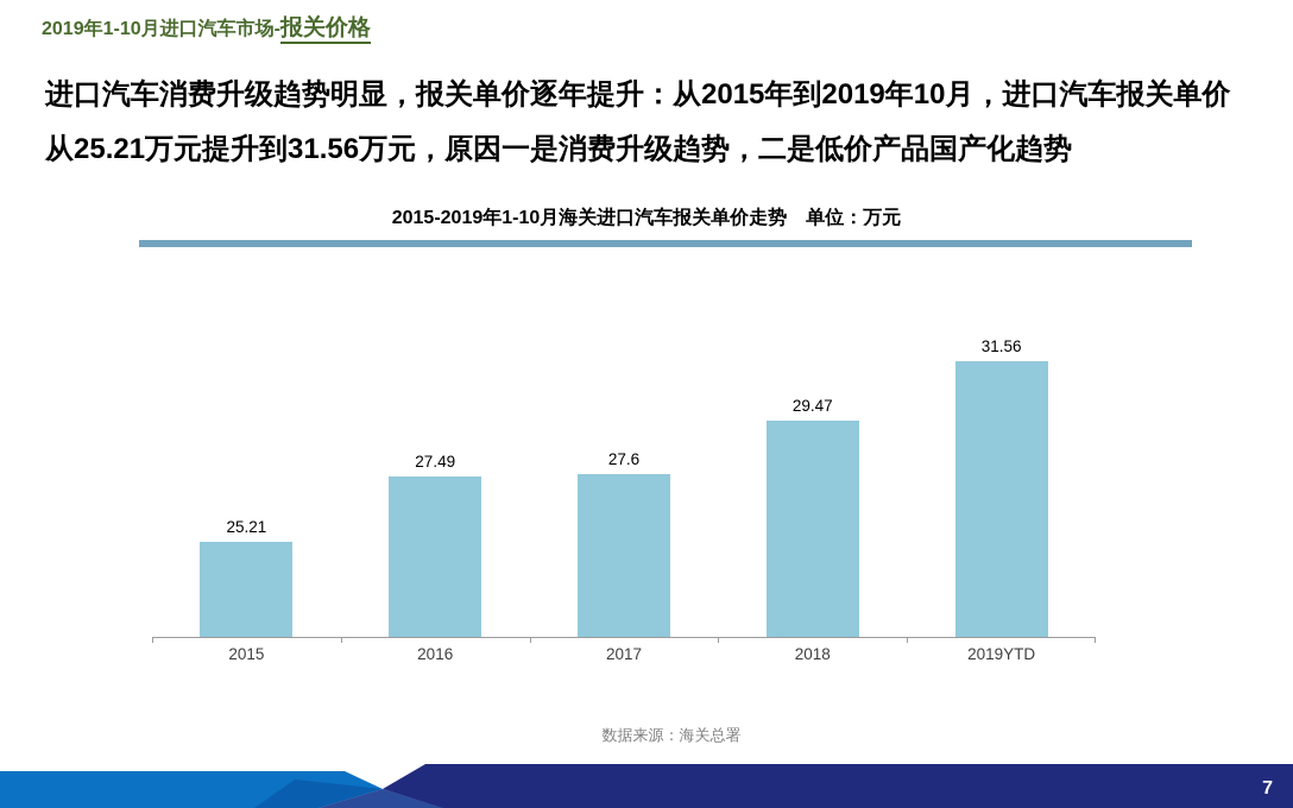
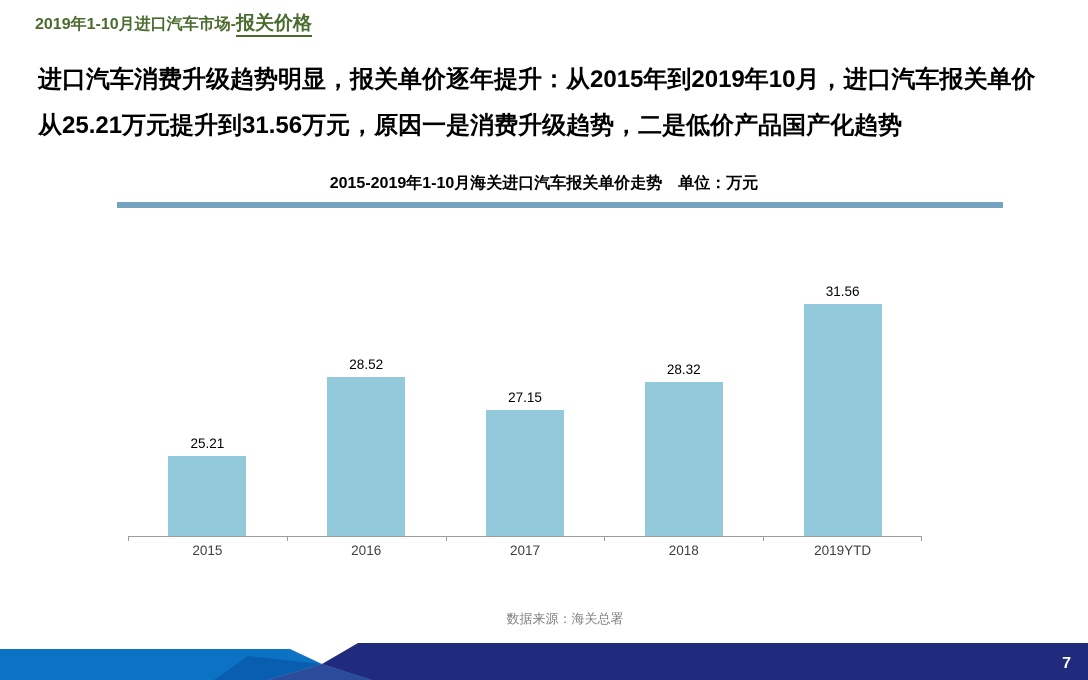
2016: 27.49 -> 28.52
2017: 27.6 -> 27.15
2018: 29.47 -> 28.32
